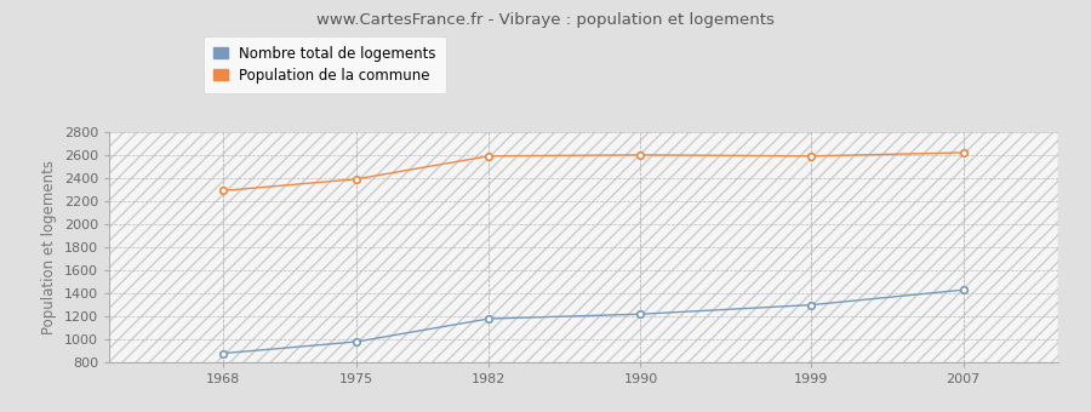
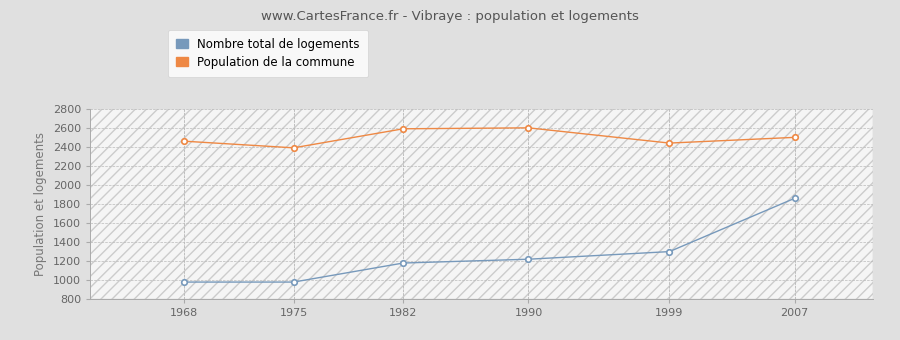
Nombre total de logements/1968: 880 -> 980
Population de la commune/1968: 2290 -> 2460
Population de la commune/1999: 2590 -> 2440
Nombre total de logements/2007: 1430 -> 1860
Population de la commune/2007: 2620 -> 2500
